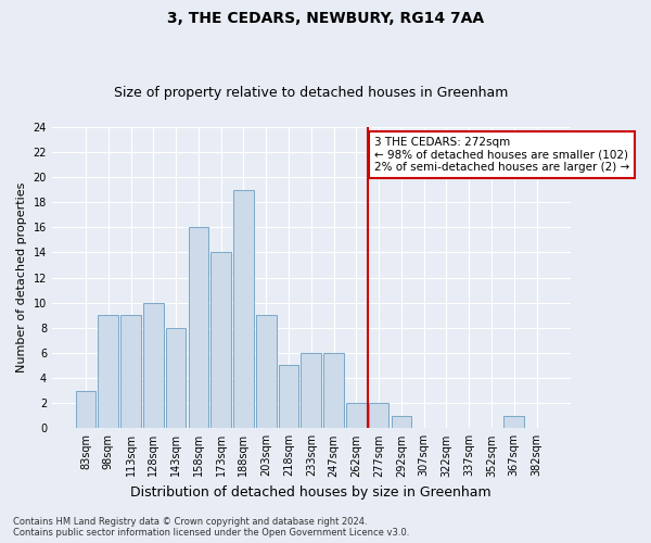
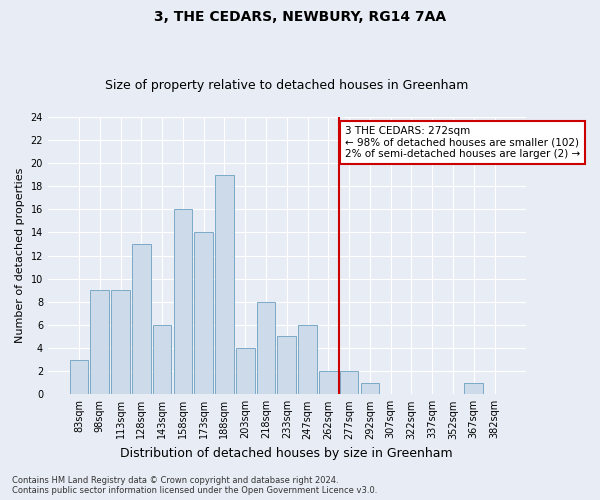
128sqm: 10 -> 13
143sqm: 8 -> 6
203sqm: 9 -> 4
218sqm: 5 -> 8
233sqm: 6 -> 5
